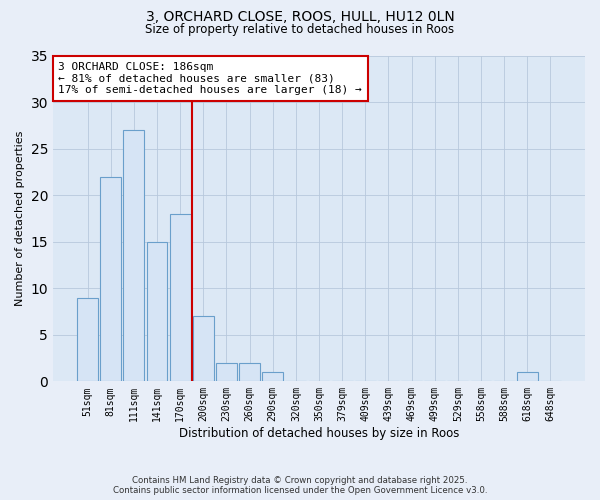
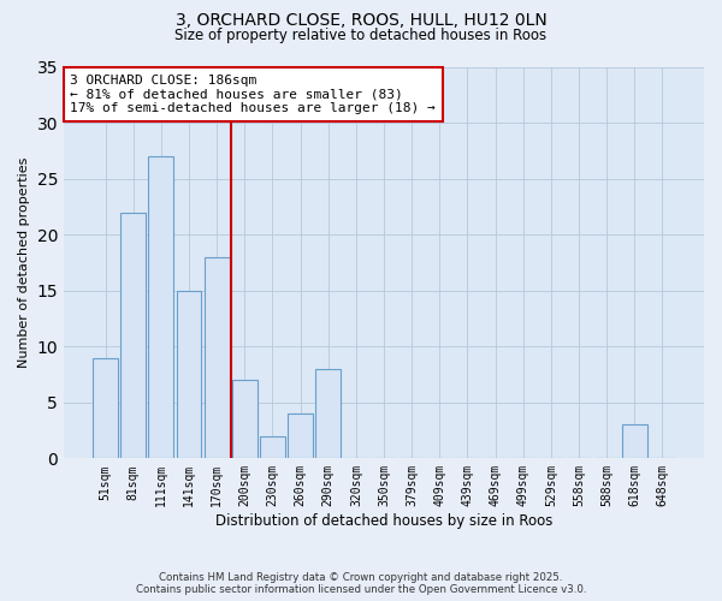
260sqm: 2 -> 4
290sqm: 1 -> 8
618sqm: 1 -> 3
